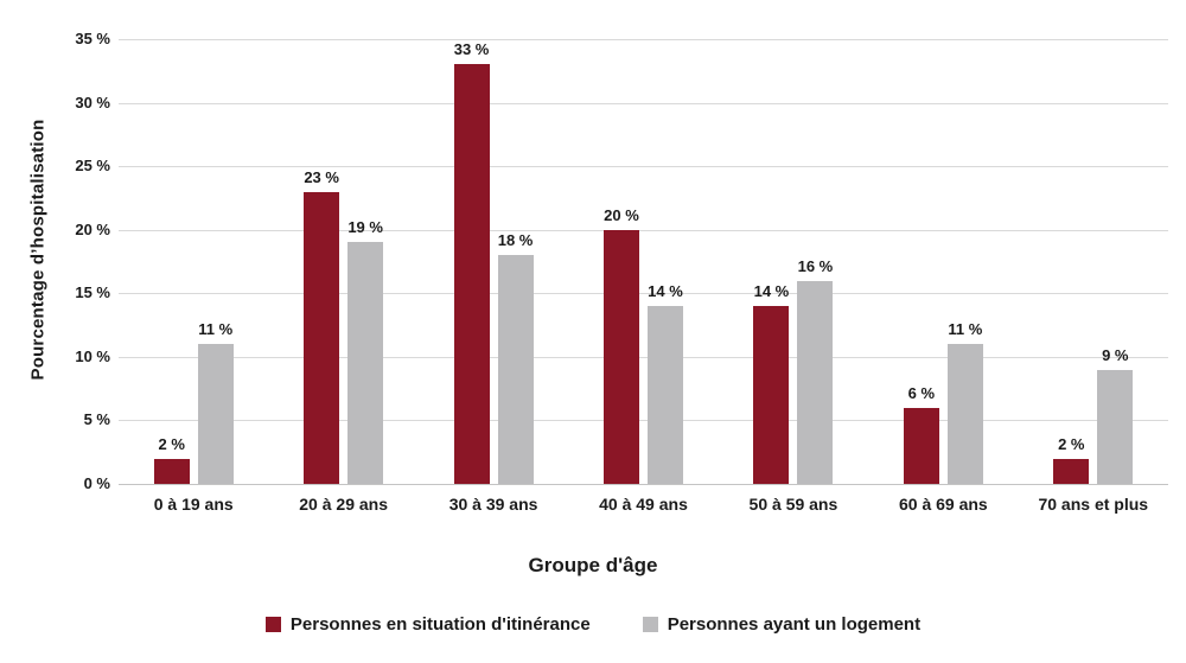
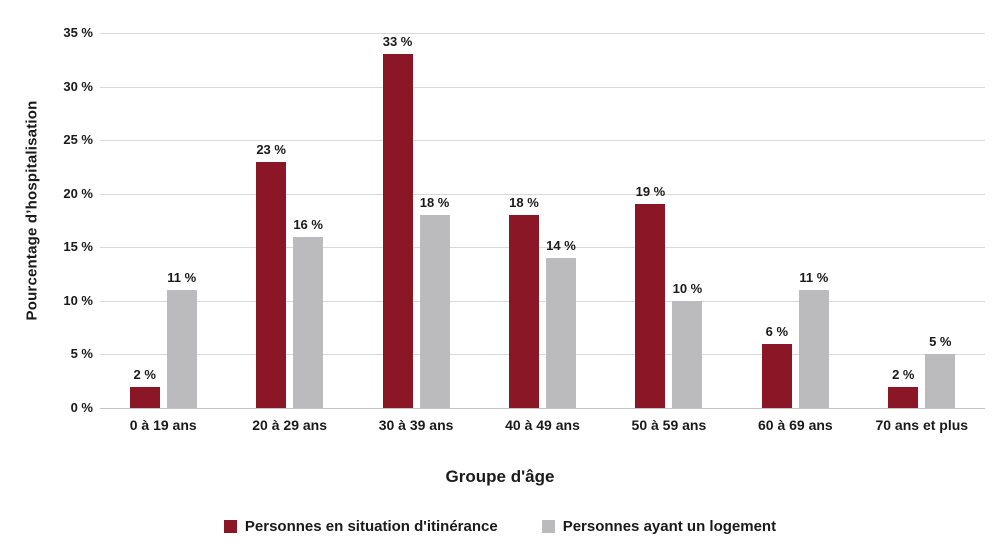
Personnes ayant un logement/20 à 29 ans: 19 -> 16
Personnes en situation d'itinérance/40 à 49 ans: 20 -> 18
Personnes en situation d'itinérance/50 à 59 ans: 14 -> 19
Personnes ayant un logement/50 à 59 ans: 16 -> 10
Personnes ayant un logement/70 ans et plus: 9 -> 5
